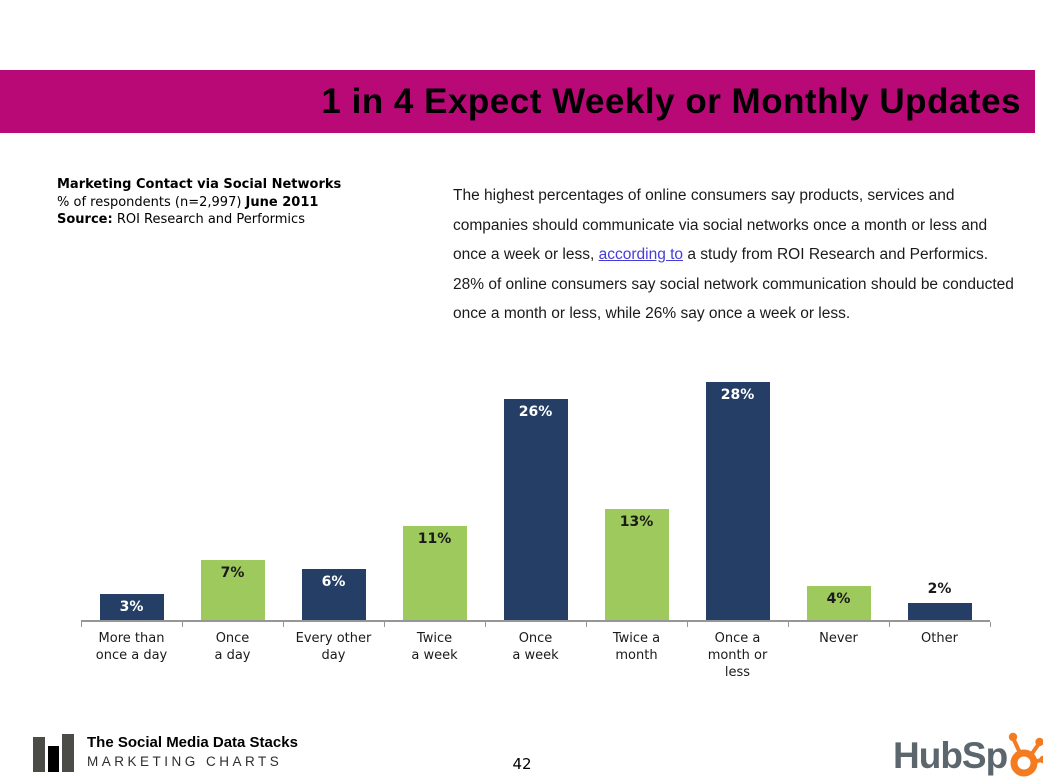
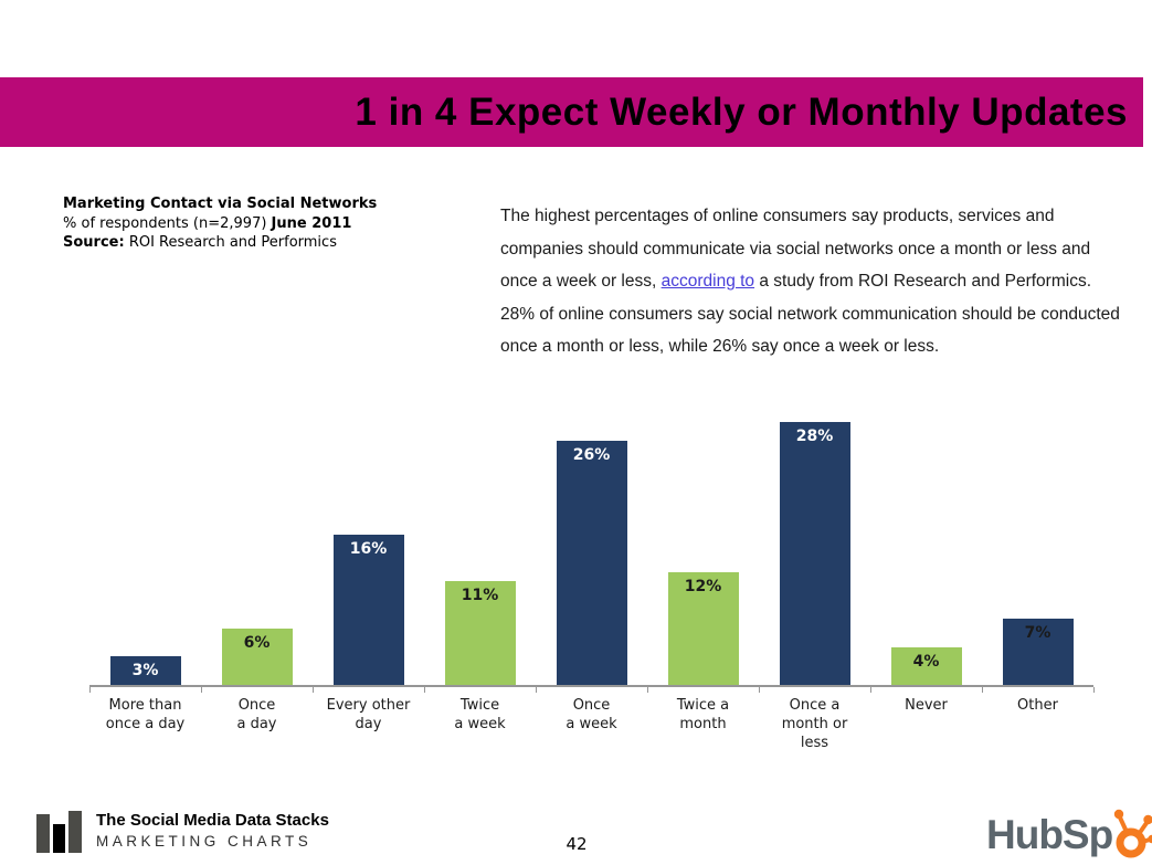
Once a day: 7% -> 6%
Every other day: 6% -> 16%
Twice a month: 13% -> 12%
Other: 2% -> 7%
